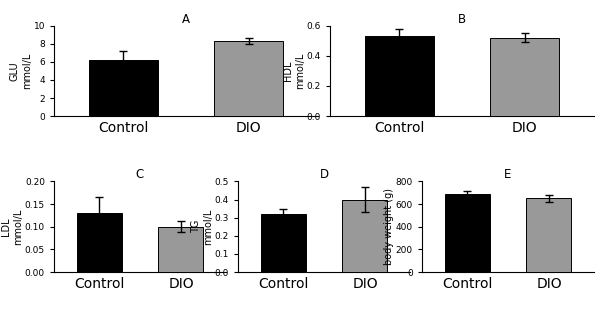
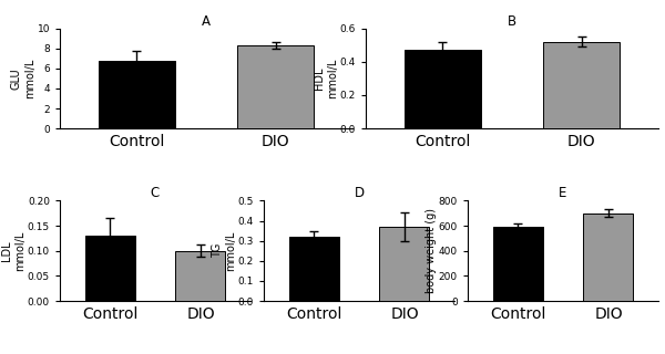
A/Control: 6.2 -> 6.8
B/Control: 0.53 -> 0.47
D/DIO: 0.40 -> 0.37
E/Control: 690 -> 600
E/DIO: 650 -> 700
